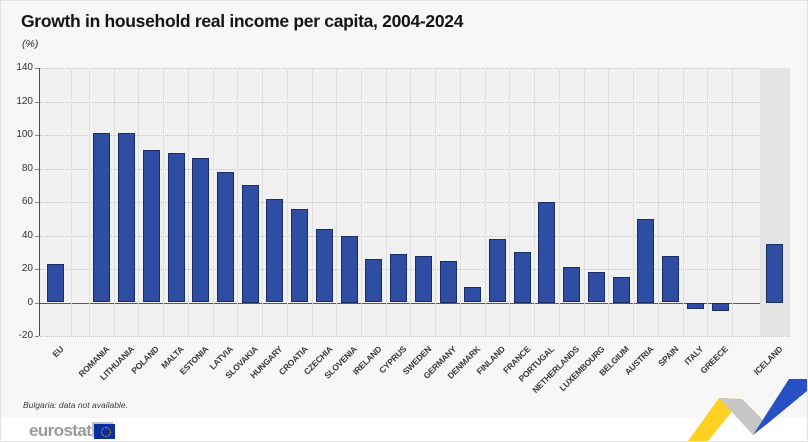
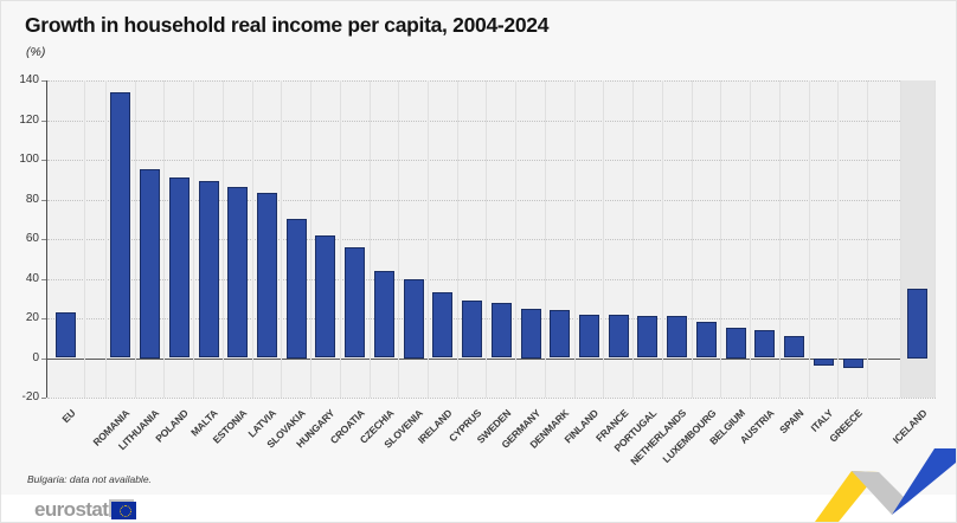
ROMANIA: 101 -> 134
LITHUANIA: 101 -> 95
LATVIA: 78 -> 83
IRELAND: 26 -> 33
DENMARK: 9 -> 24
FINLAND: 38 -> 22
FRANCE: 30 -> 22
PORTUGAL: 60 -> 21
AUSTRIA: 50 -> 14
SPAIN: 28 -> 11
